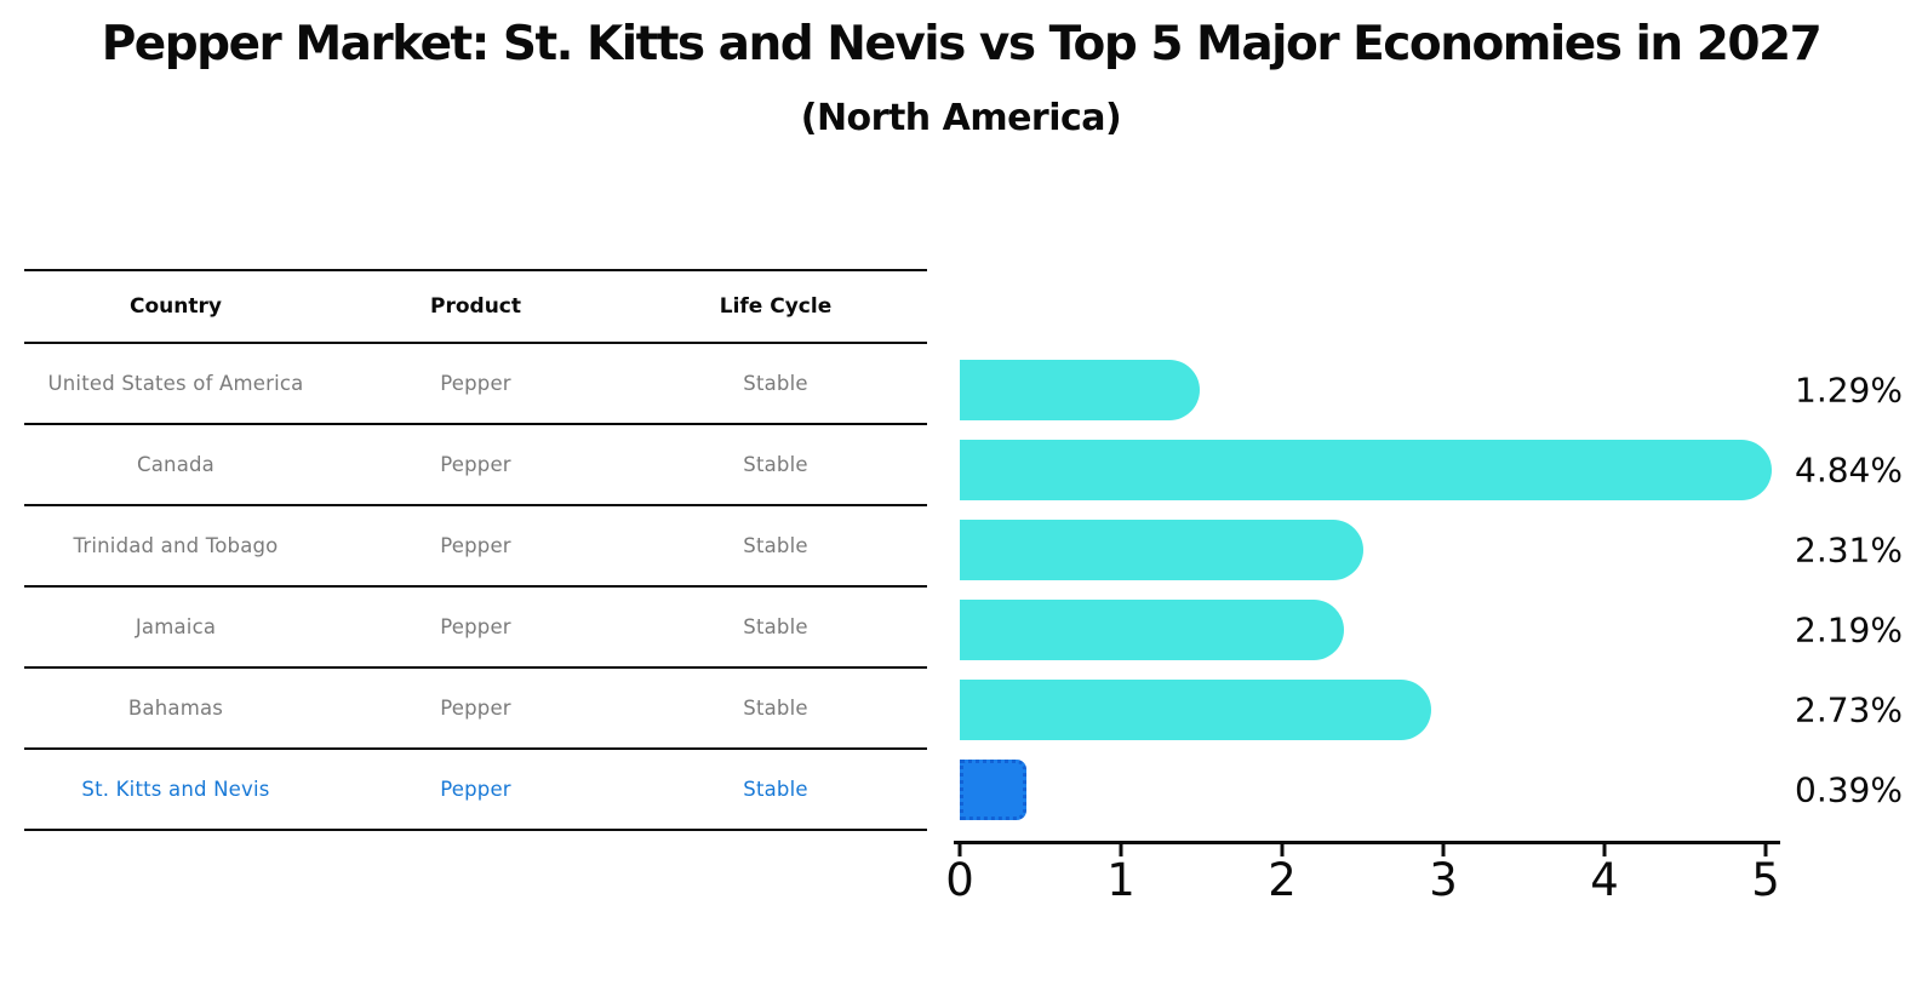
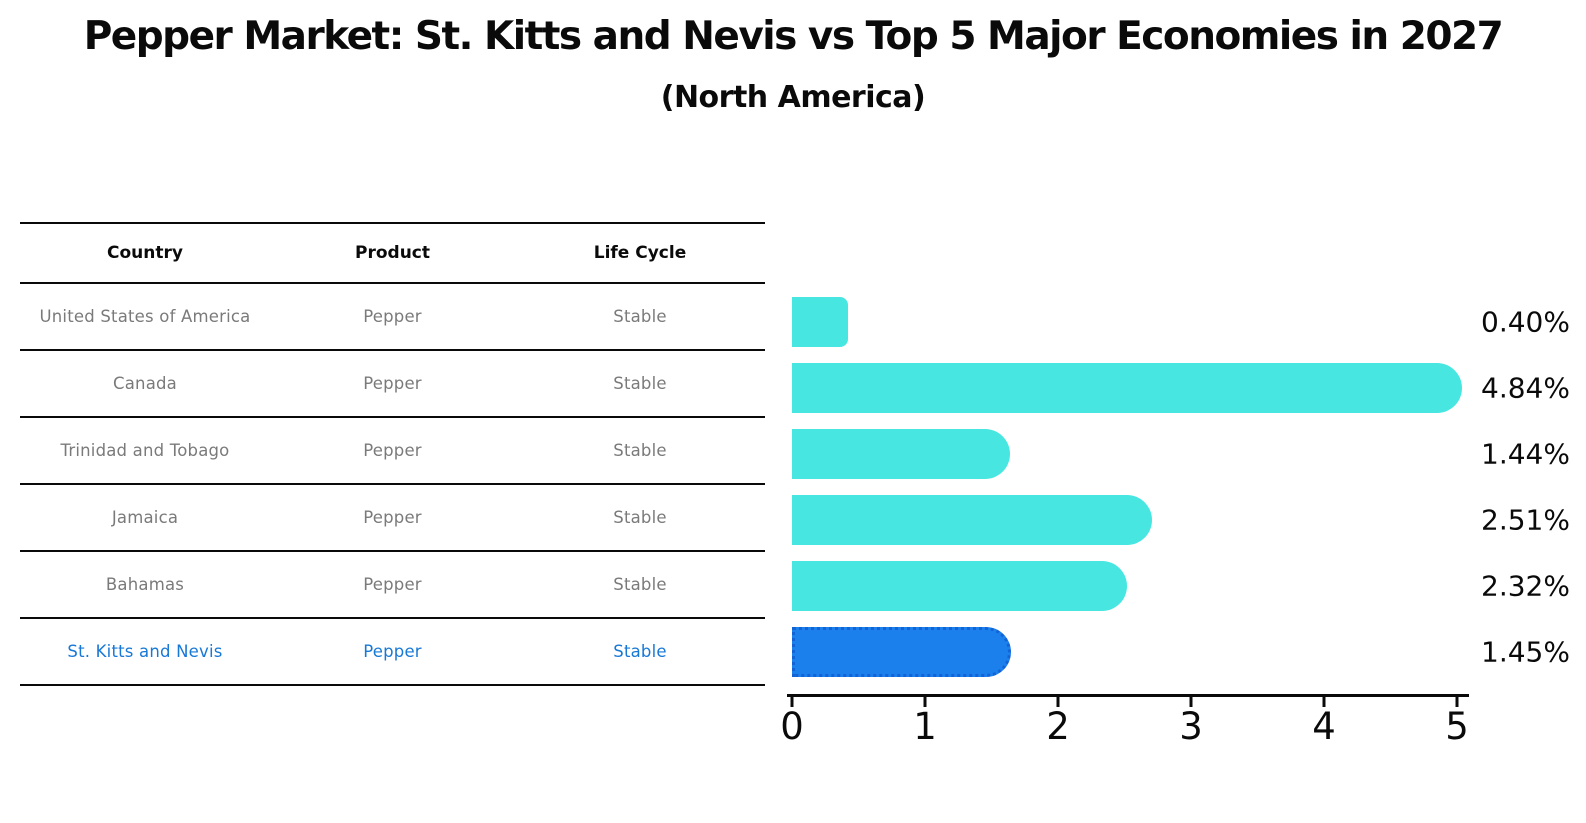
United States of America: 1.29% -> 0.40%
Trinidad and Tobago: 2.31% -> 1.44%
Jamaica: 2.19% -> 2.51%
Bahamas: 2.73% -> 2.32%
St. Kitts and Nevis: 0.39% -> 1.45%
